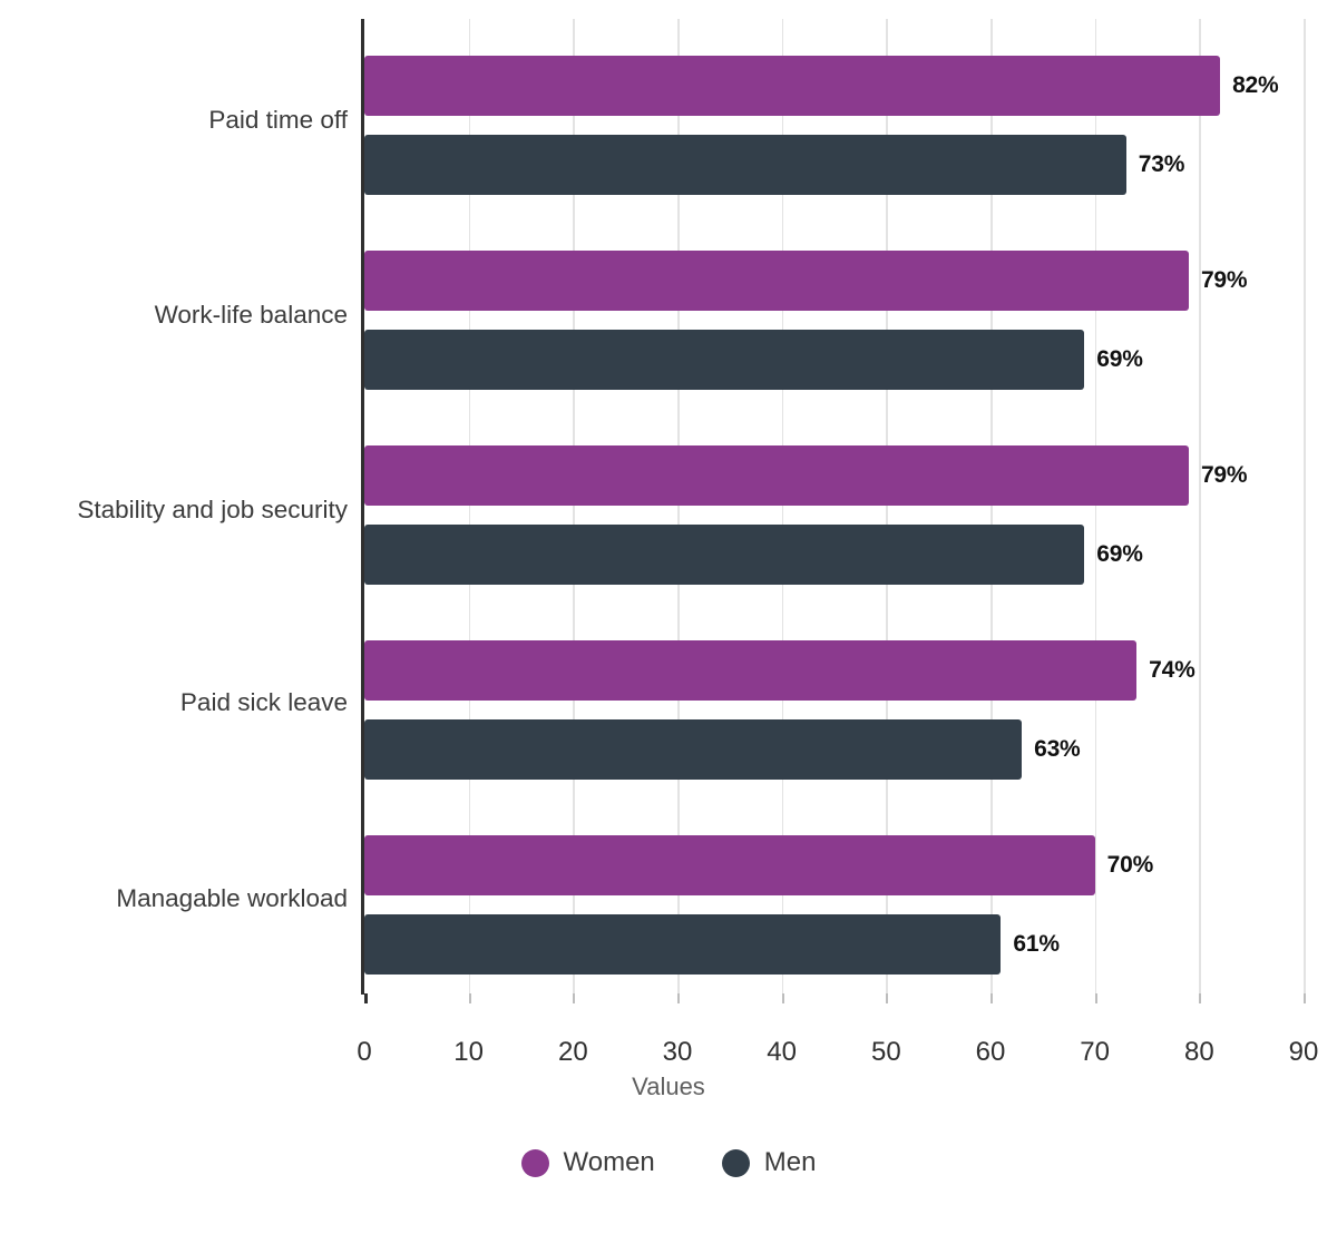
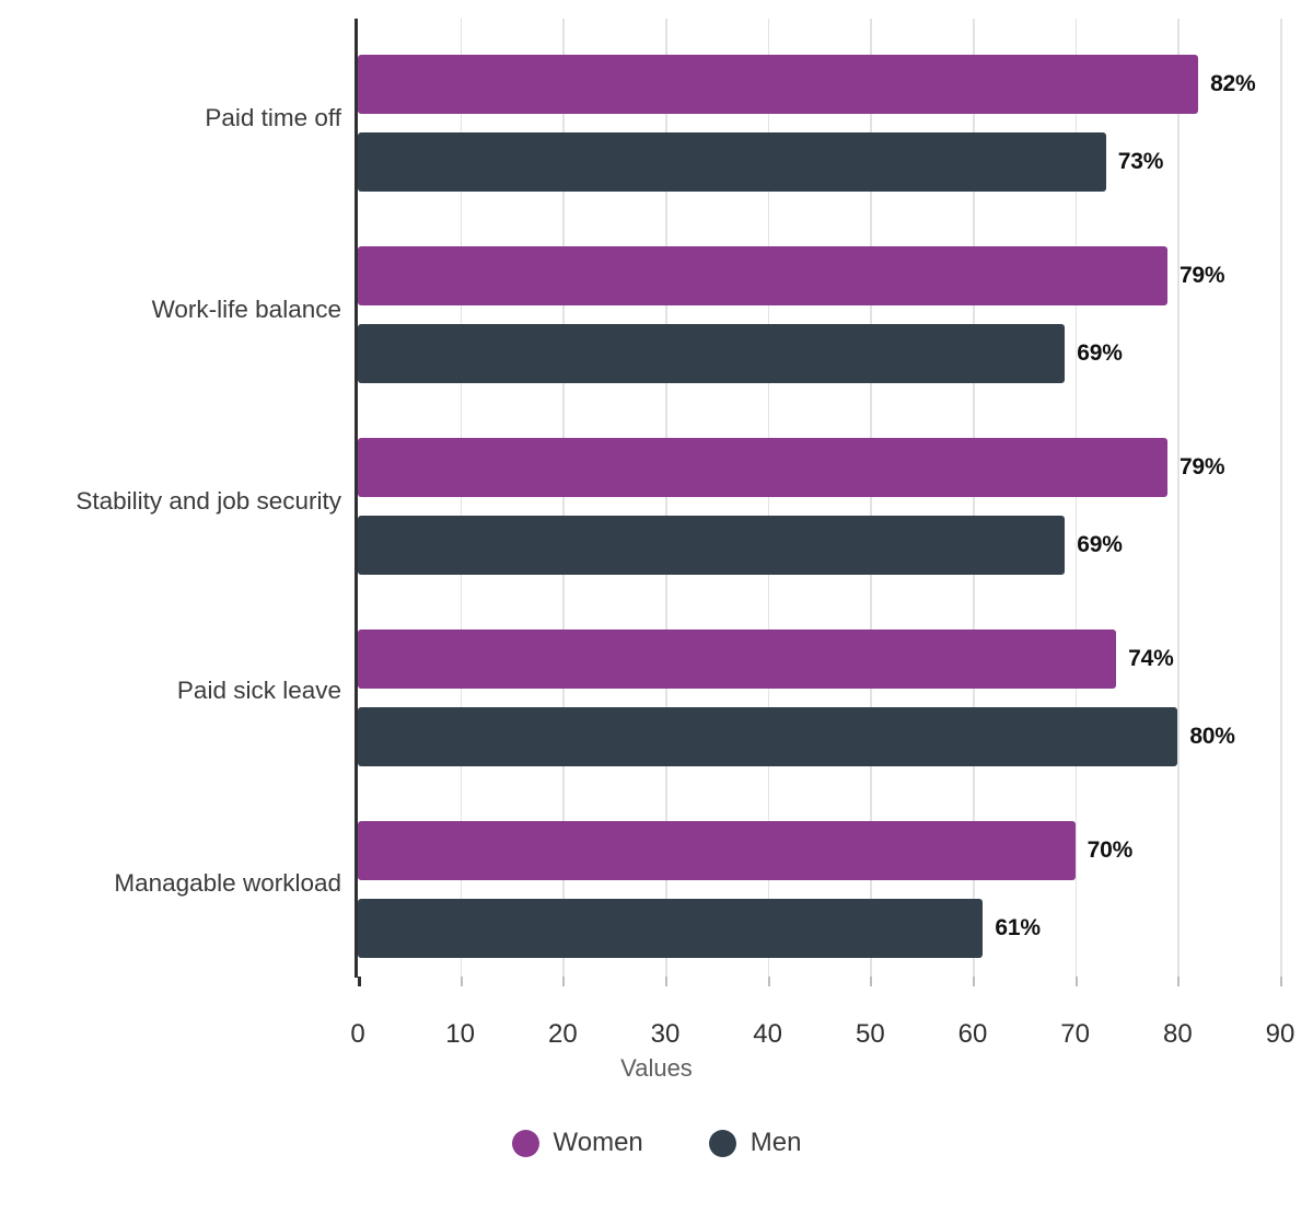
Men/Paid sick leave: 63% -> 80%
